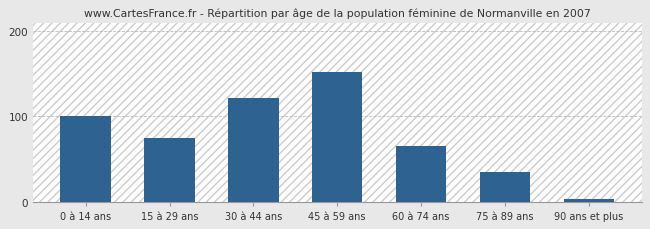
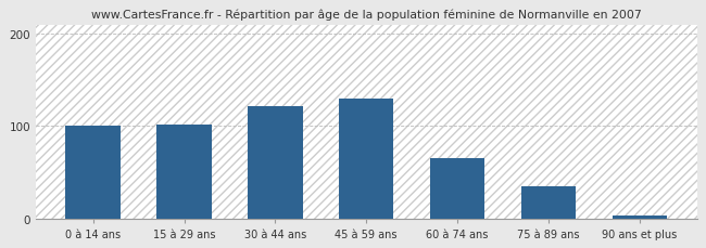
15 à 29 ans: 75 -> 102
45 à 59 ans: 152 -> 130
